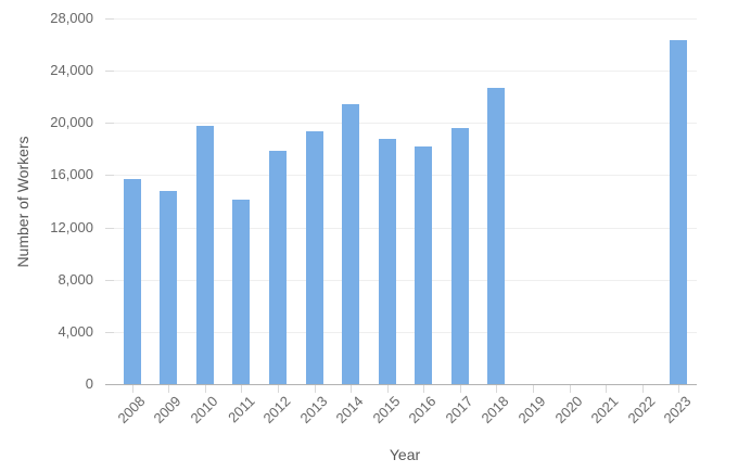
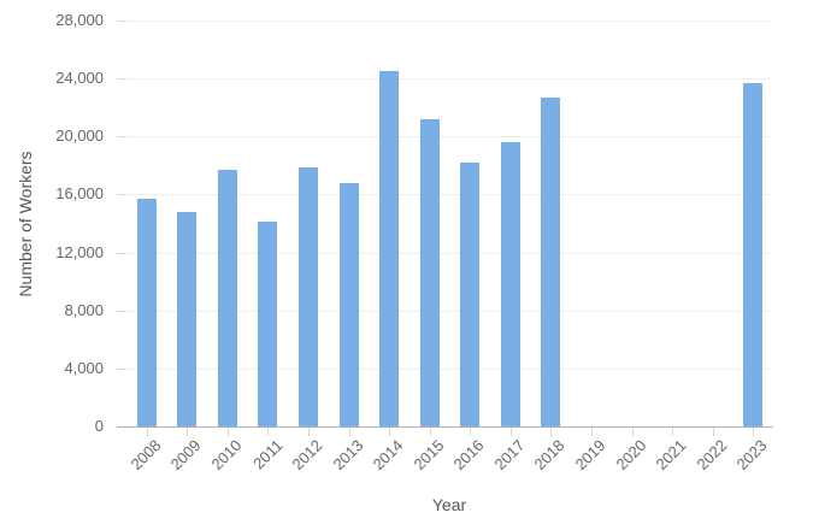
2010: 19800 -> 17700
2013: 19400 -> 16800
2014: 21400 -> 24500
2015: 18800 -> 21200
2023: 26300 -> 23700
